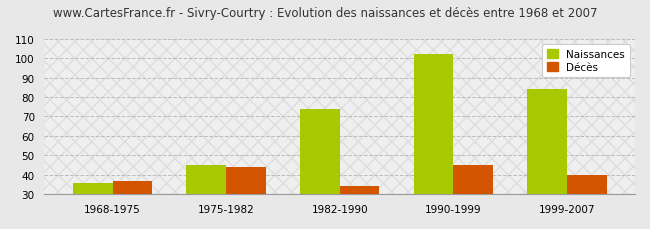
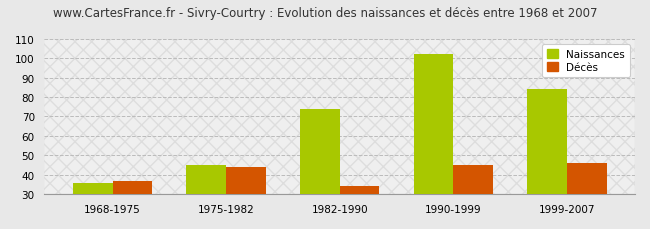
Décès/1999-2007: 40 -> 46
